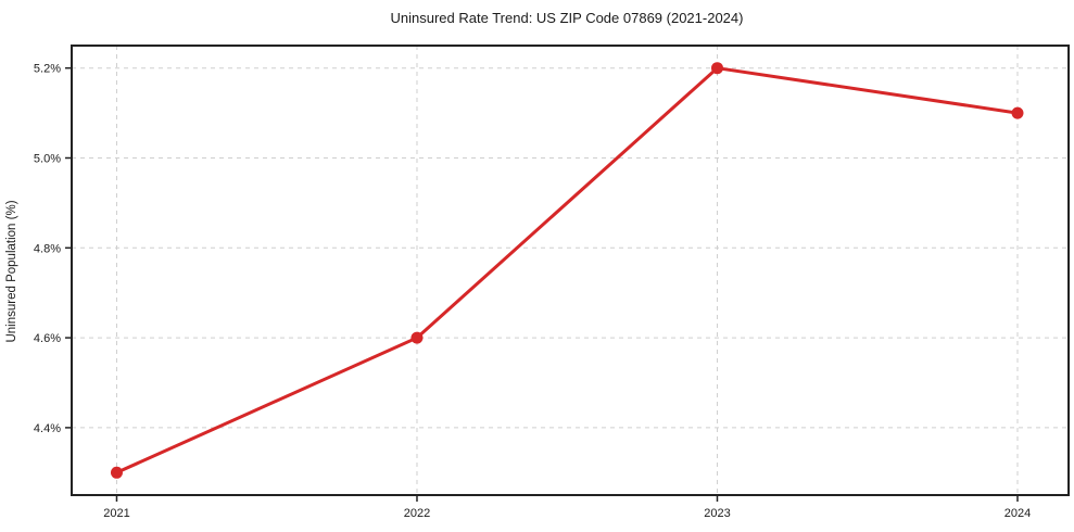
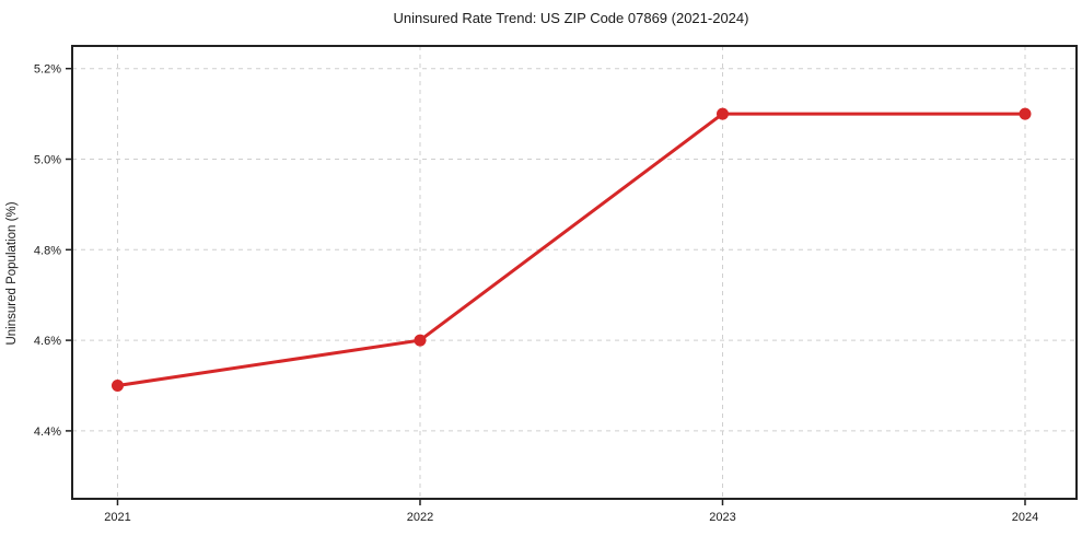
2021: 4.3% -> 4.5%
2023: 5.2% -> 5.1%
